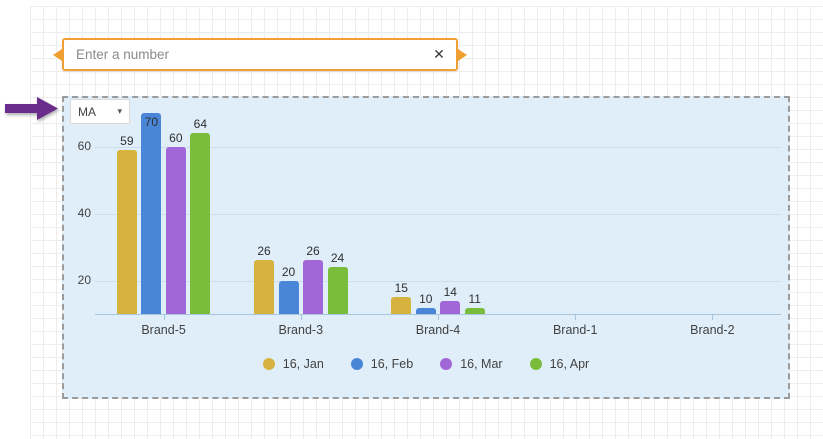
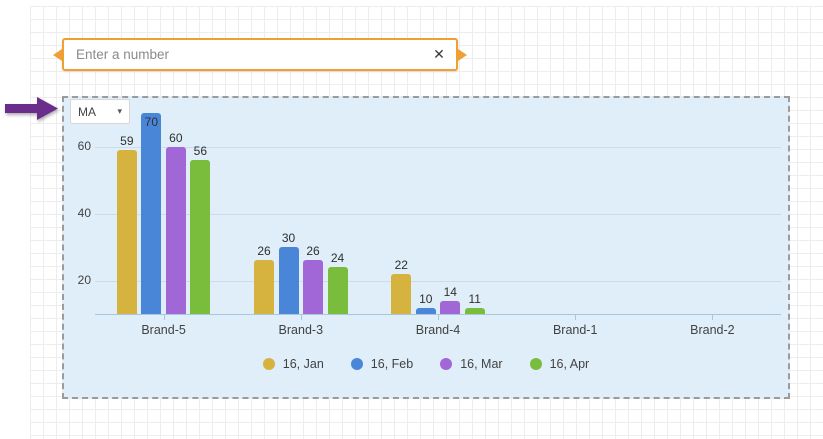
16, Apr/Brand-5: 64 -> 56
16, Feb/Brand-3: 20 -> 30
16, Jan/Brand-4: 15 -> 22
